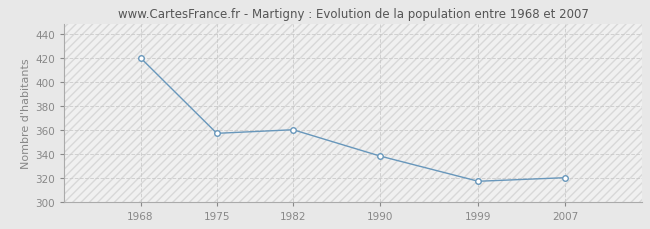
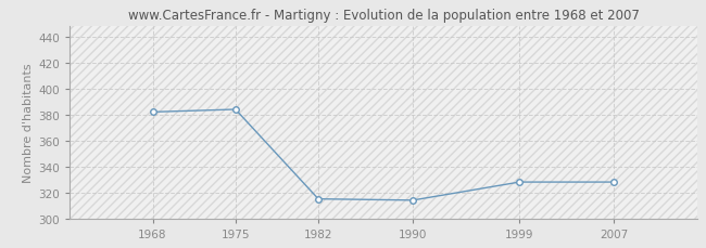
1968: 420 -> 382
1975: 357 -> 384
1982: 360 -> 315
1990: 338 -> 314
1999: 317 -> 328
2007: 320 -> 328
